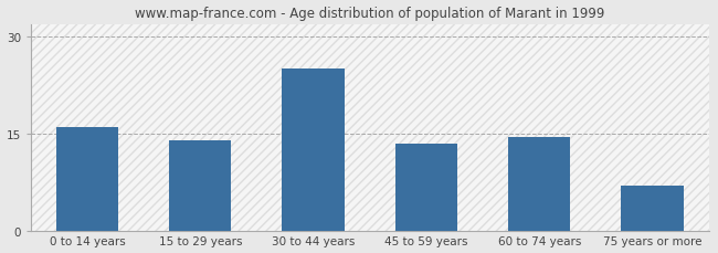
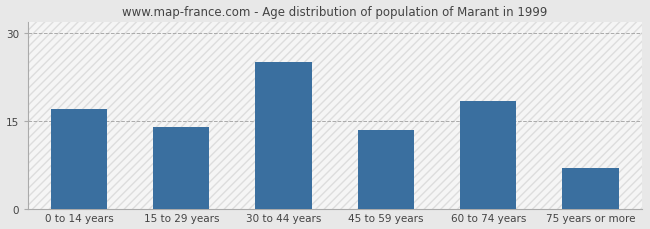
0 to 14 years: 16.0 -> 17.0
60 to 74 years: 14.5 -> 18.4
